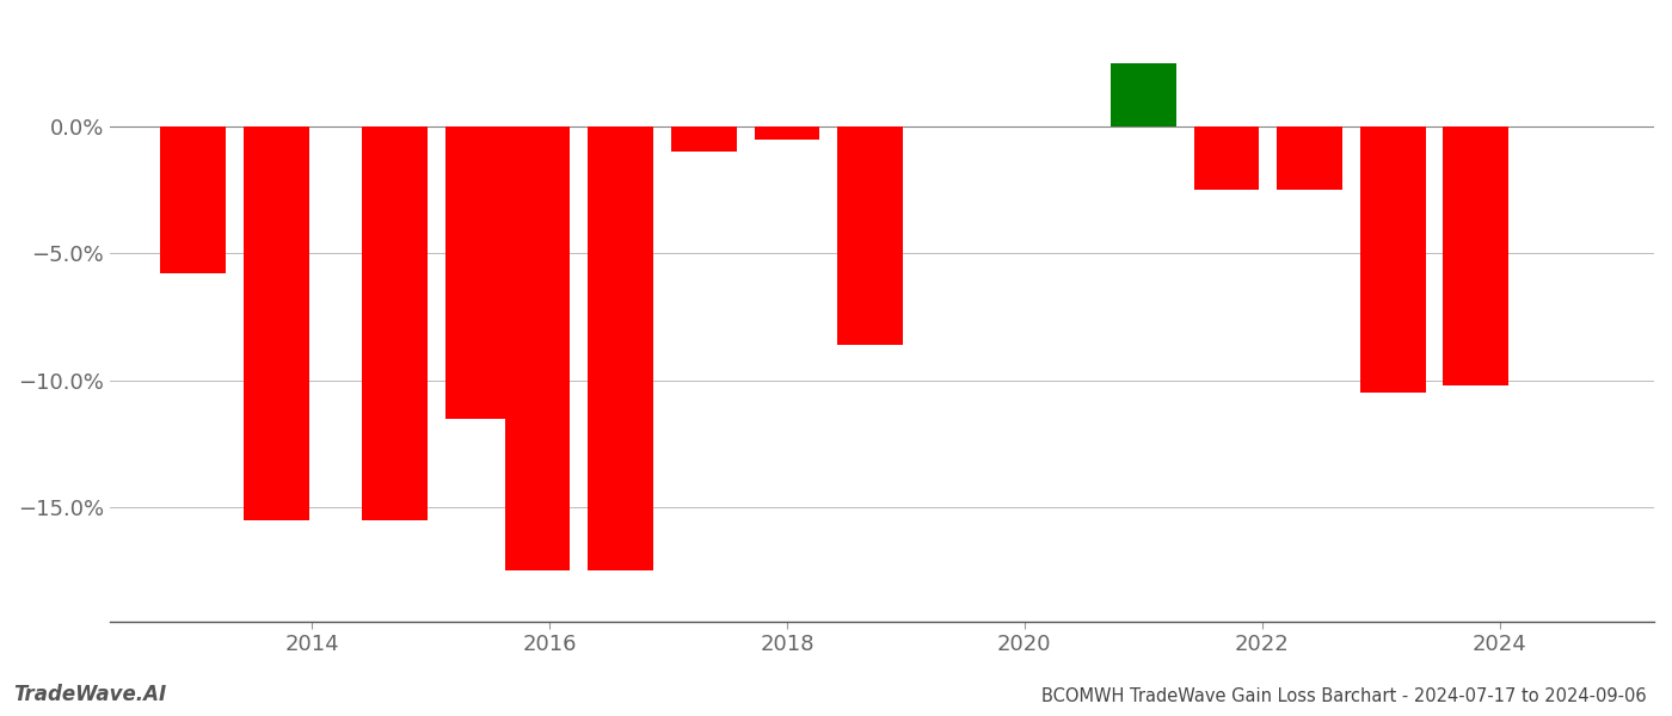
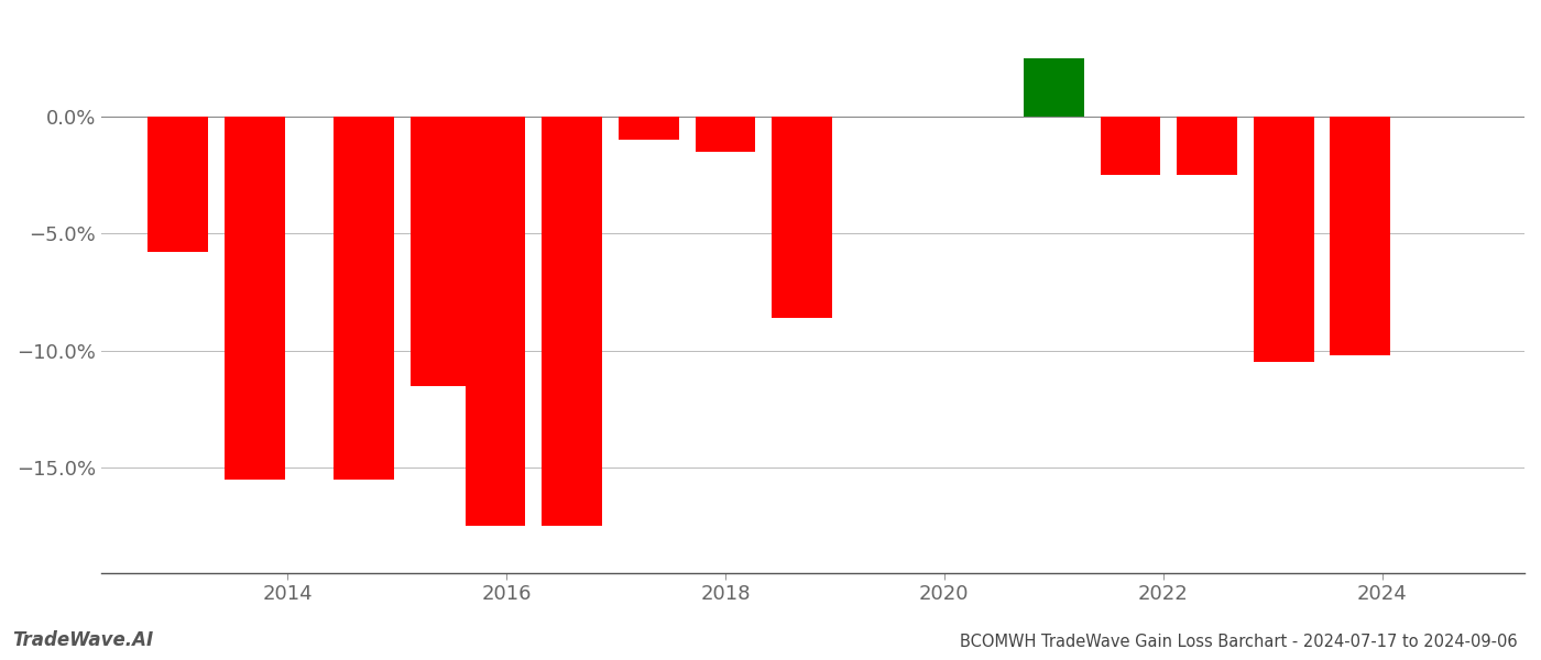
2018: -0.5% -> -1.5%
